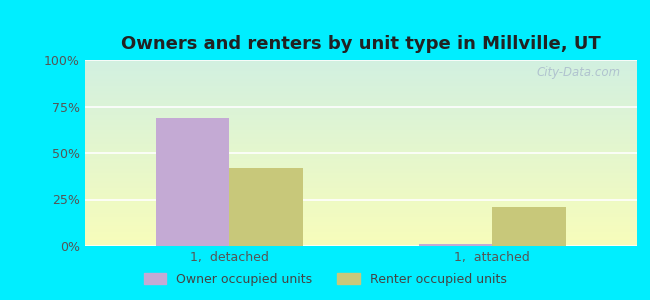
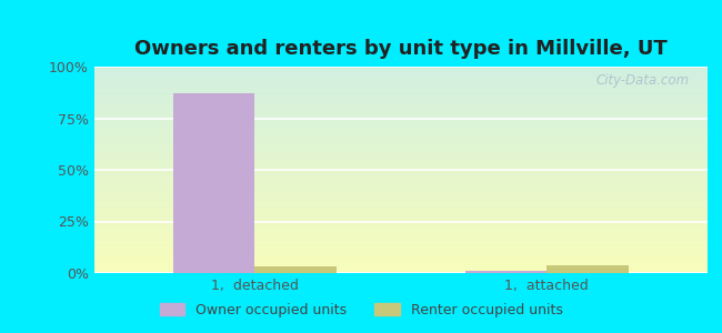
Owner occupied units/1, detached: 69% -> 87%
Renter occupied units/1, detached: 42% -> 3%
Renter occupied units/1, attached: 21% -> 4%
